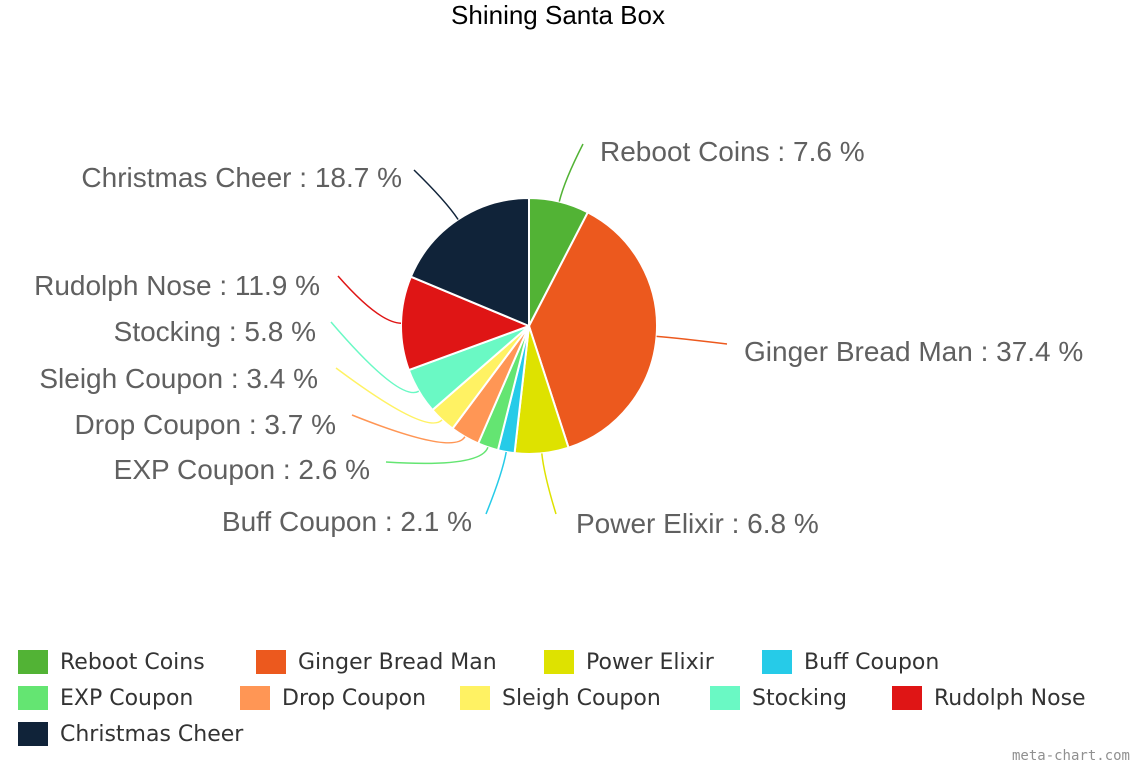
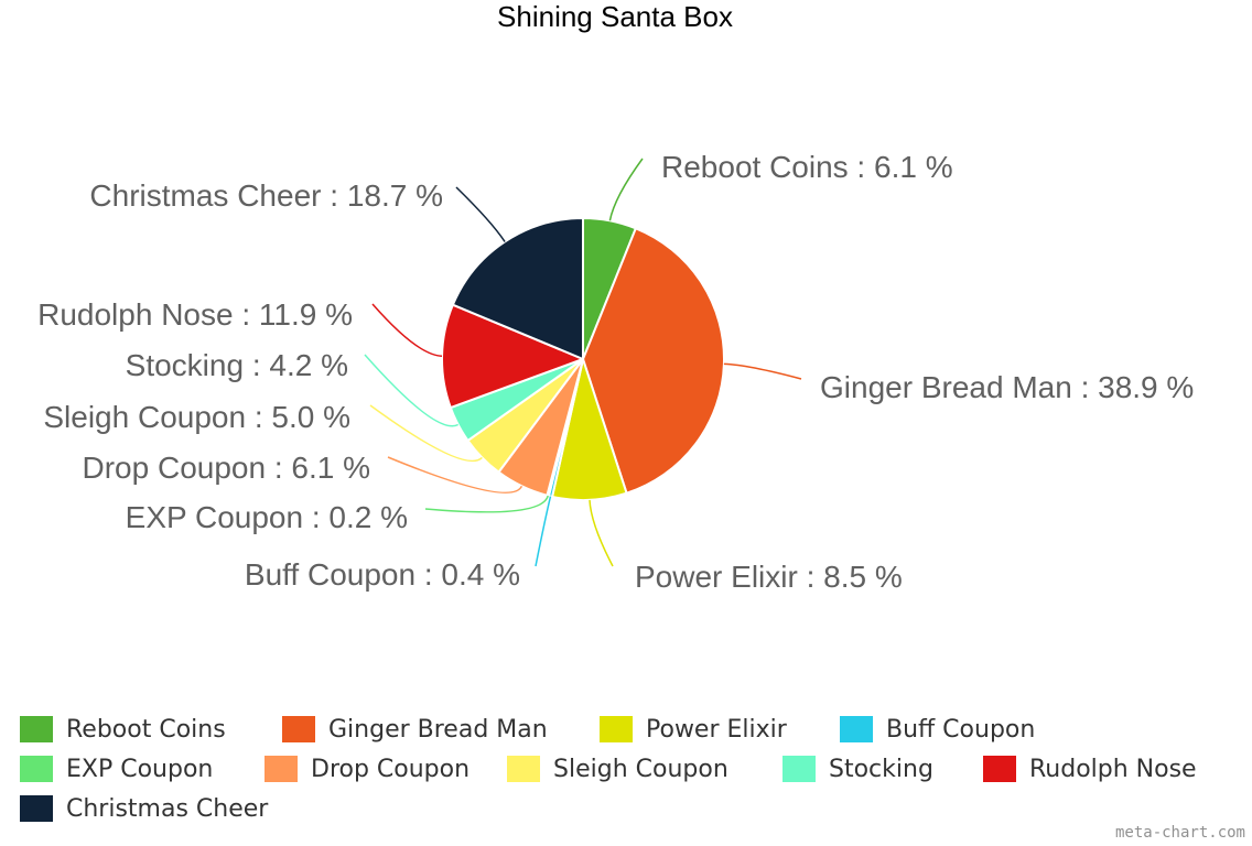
Reboot Coins: 7.6 -> 6.1
Ginger Bread Man: 37.4 -> 38.9
Power Elixir: 6.8 -> 8.5
Buff Coupon: 2.1 -> 0.4
EXP Coupon: 2.6 -> 0.2
Drop Coupon: 3.7 -> 6.1
Sleigh Coupon: 3.4 -> 5.0
Stocking: 5.8 -> 4.2
